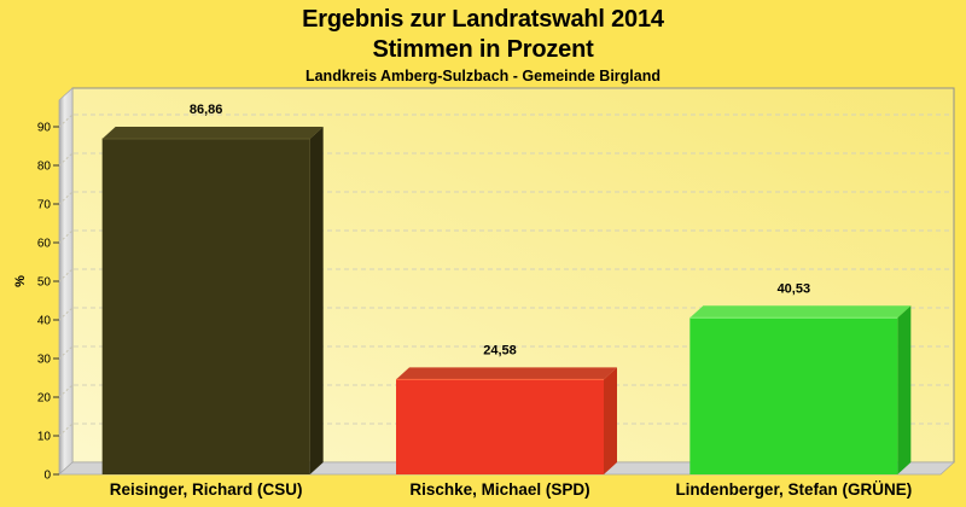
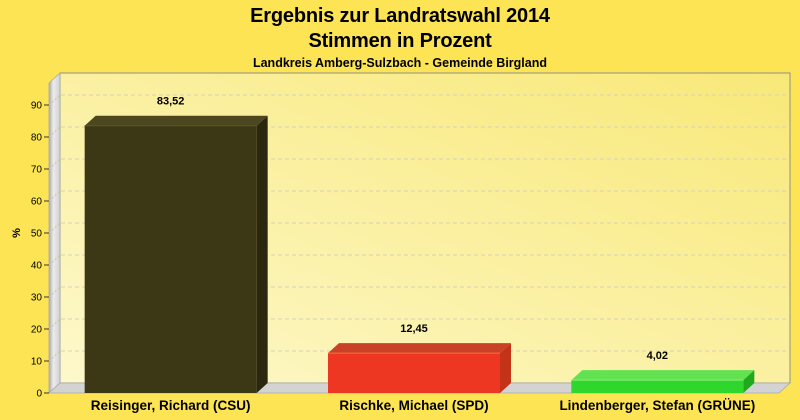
Reisinger, Richard (CSU): 86,86 -> 83,52
Rischke, Michael (SPD): 24,58 -> 12,45
Lindenberger, Stefan (GRÜNE): 40,53 -> 4,02
